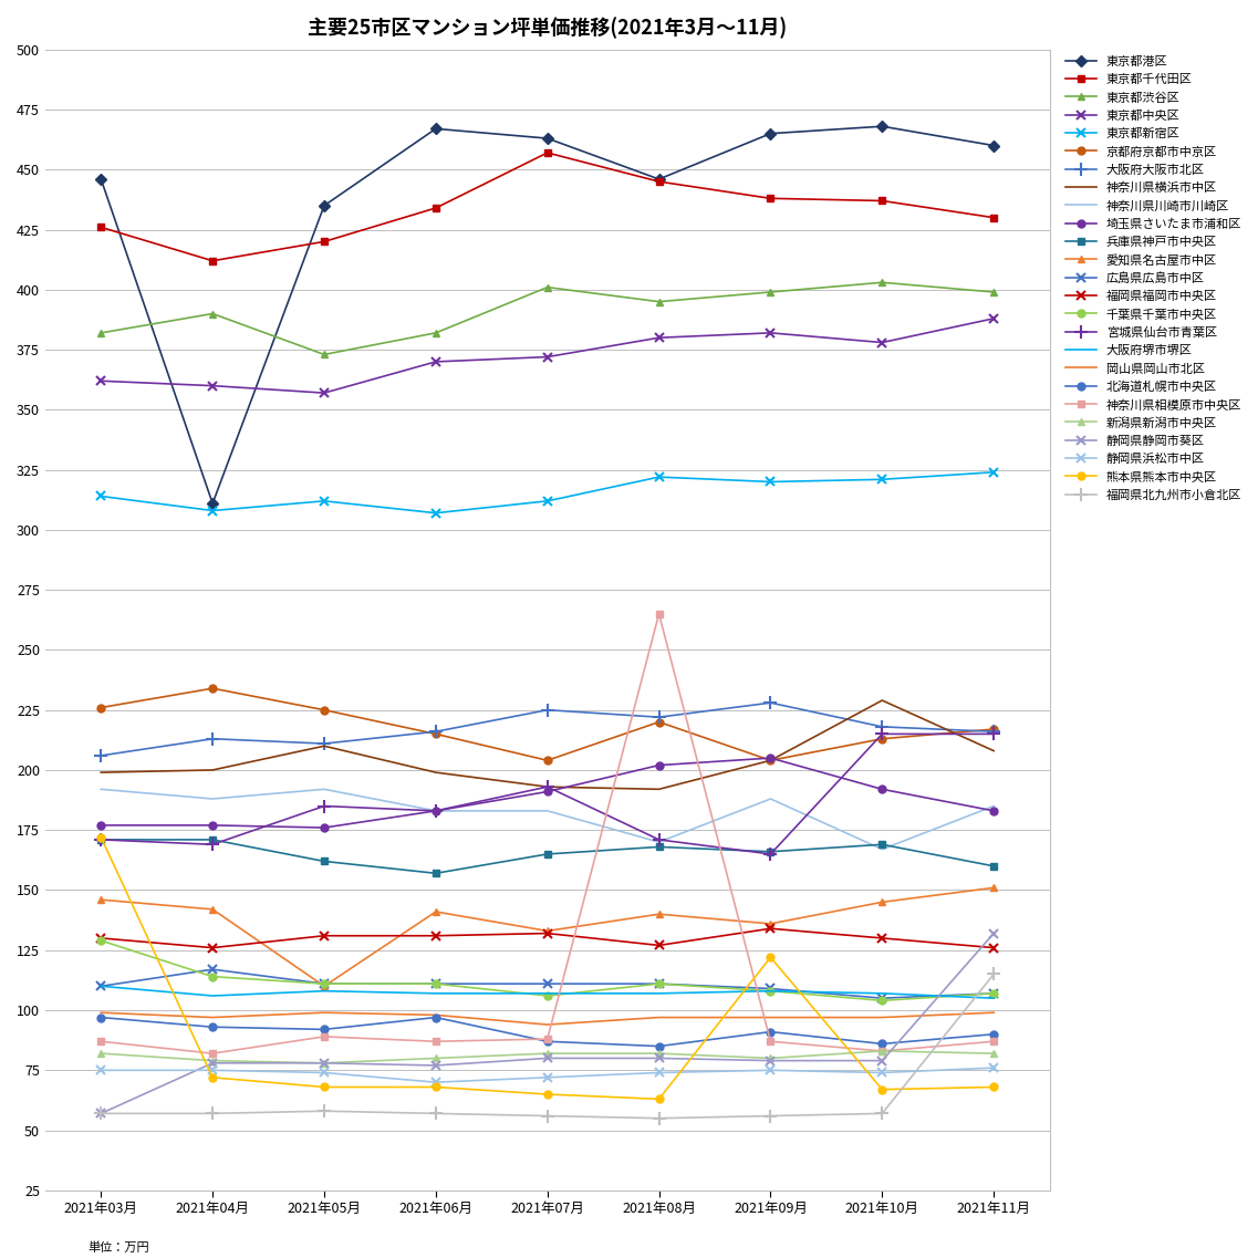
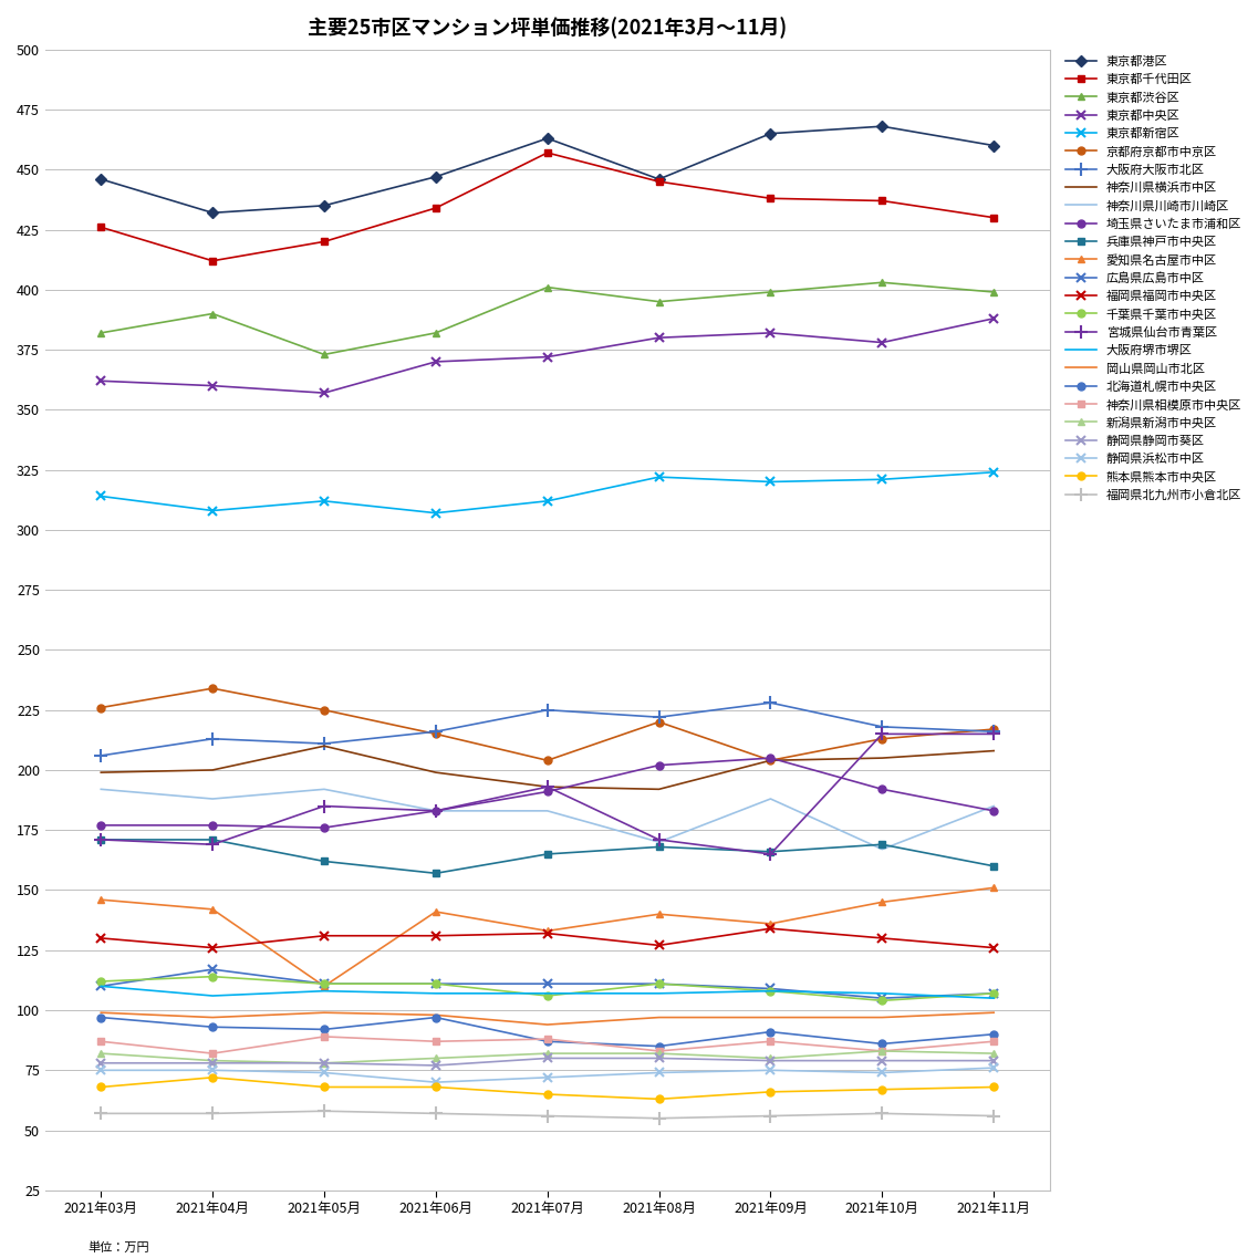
千葉県千葉市中央区/2021年03月: 129 -> 112
静岡県静岡市葵区/2021年03月: 57 -> 78
熊本県熊本市中央区/2021年03月: 172 -> 68
東京都港区/2021年04月: 311 -> 432
東京都港区/2021年06月: 467 -> 447
神奈川県相模原市中央区/2021年08月: 265 -> 83
熊本県熊本市中央区/2021年09月: 122 -> 66
神奈川県横浜市中区/2021年10月: 229 -> 205
静岡県静岡市葵区/2021年11月: 132 -> 79
福岡県北九州市小倉北区/2021年11月: 115 -> 56
